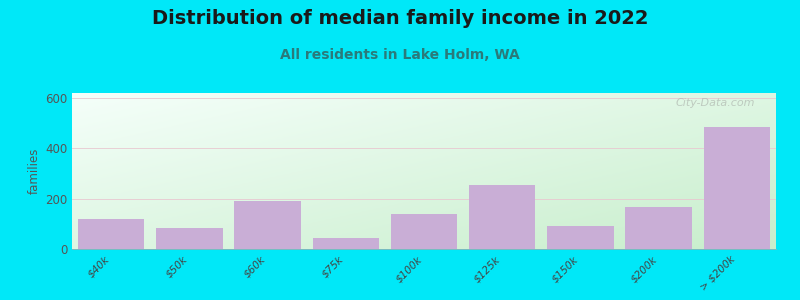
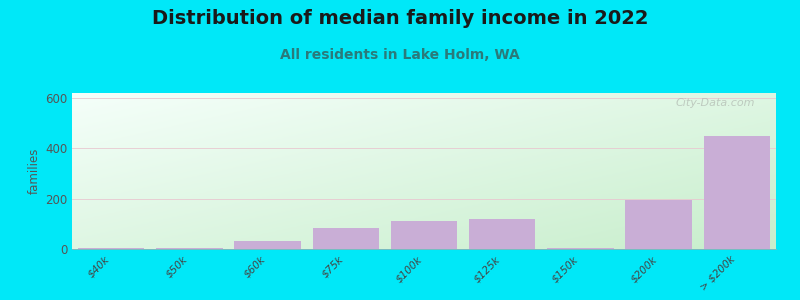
$40k: 120 -> 5
$50k: 85 -> 5
$60k: 190 -> 30
$75k: 45 -> 85
$100k: 140 -> 110
$125k: 255 -> 120
$150k: 90 -> 5
$200k: 165 -> 195
> $200k: 485 -> 450
